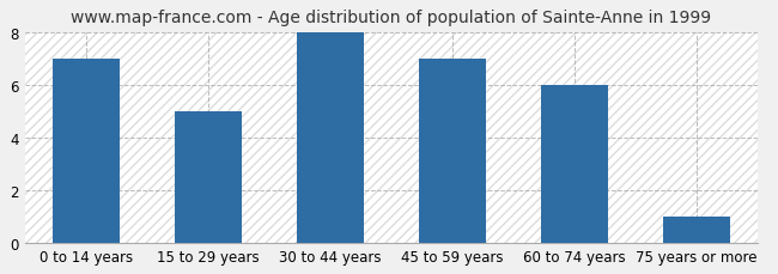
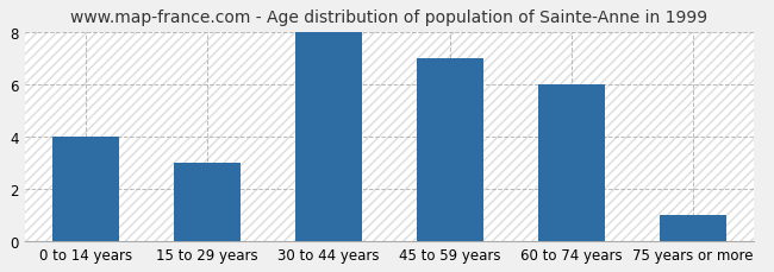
0 to 14 years: 7 -> 4
15 to 29 years: 5 -> 3
